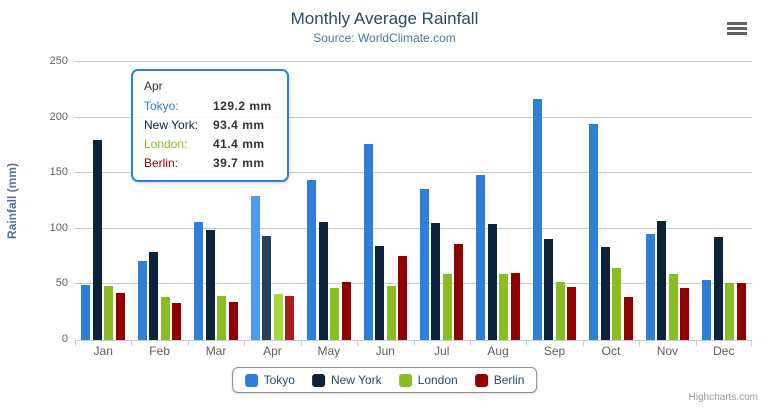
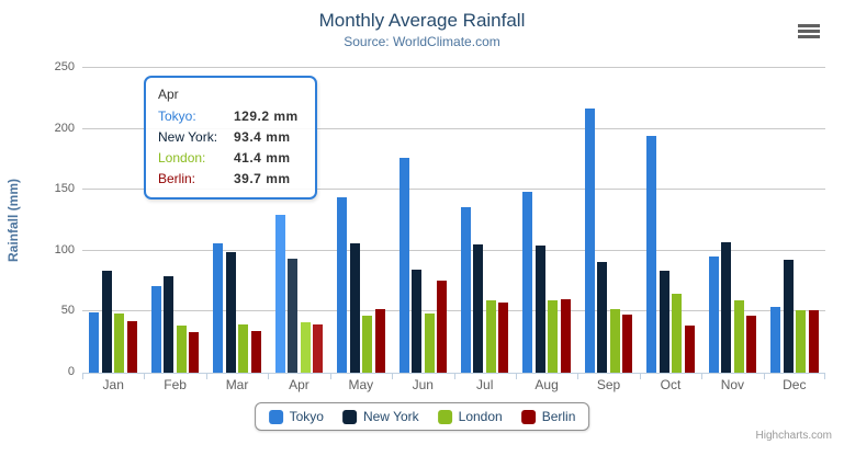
New York/Jan: 180 -> 84
Berlin/Jul: 86 -> 57
